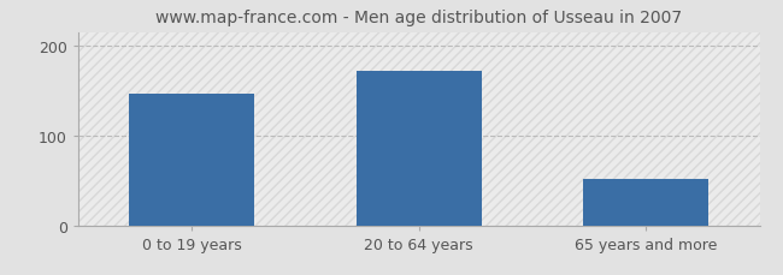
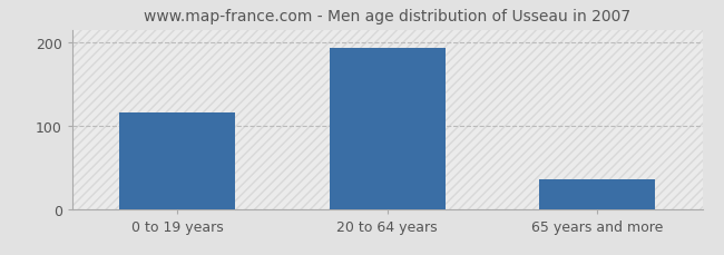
0 to 19 years: 146 -> 115
20 to 64 years: 172 -> 193
65 years and more: 52 -> 35
